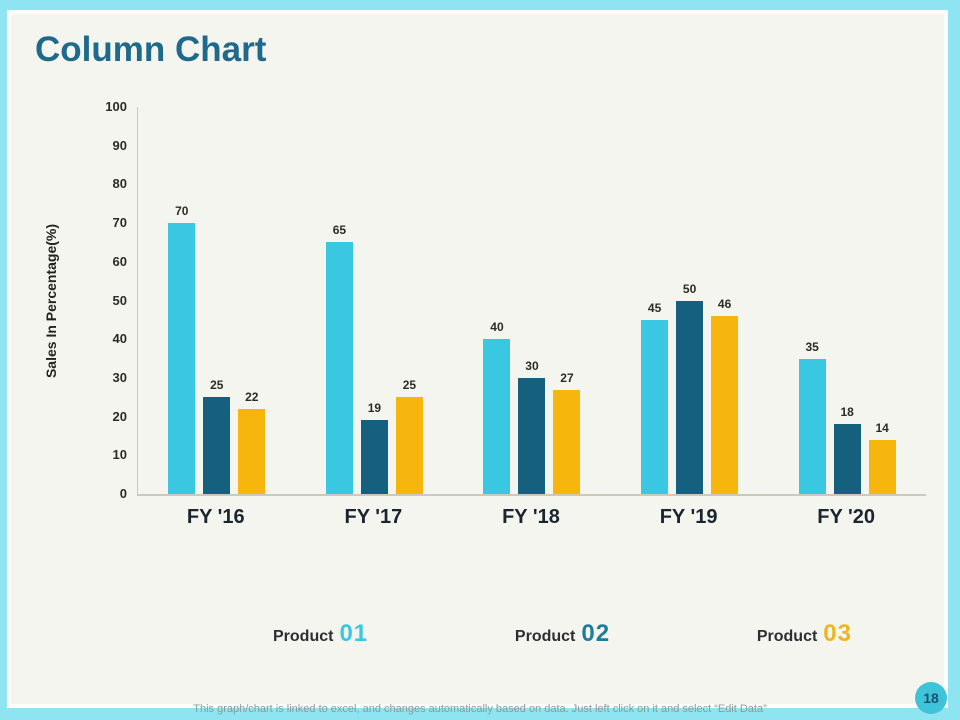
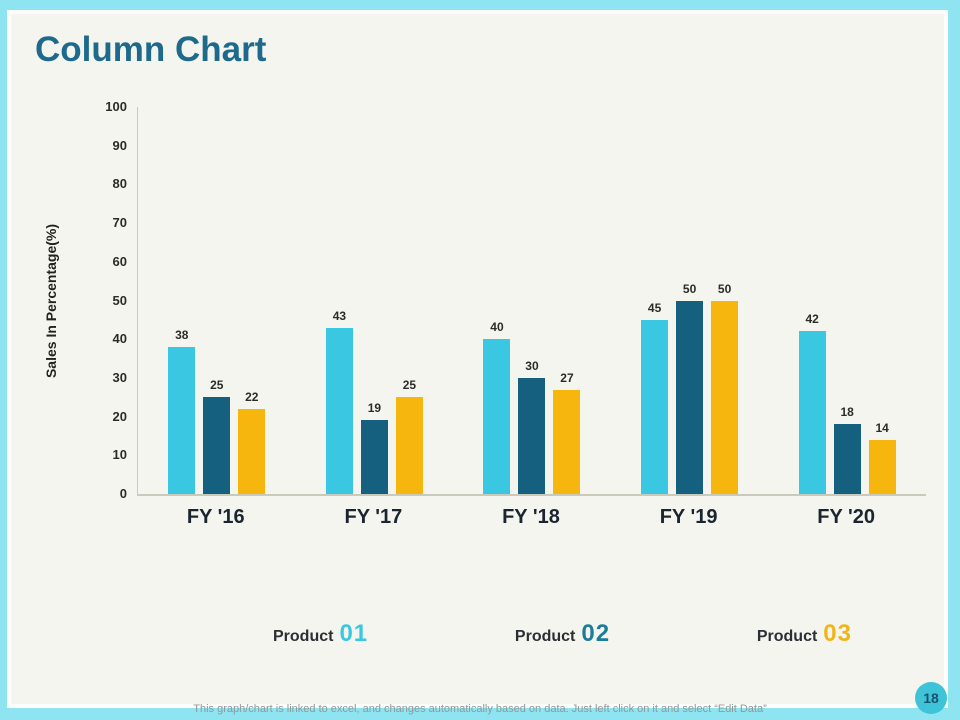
Product 01/FY '16: 70 -> 38
Product 01/FY '17: 65 -> 43
Product 03/FY '19: 46 -> 50
Product 01/FY '20: 35 -> 42
